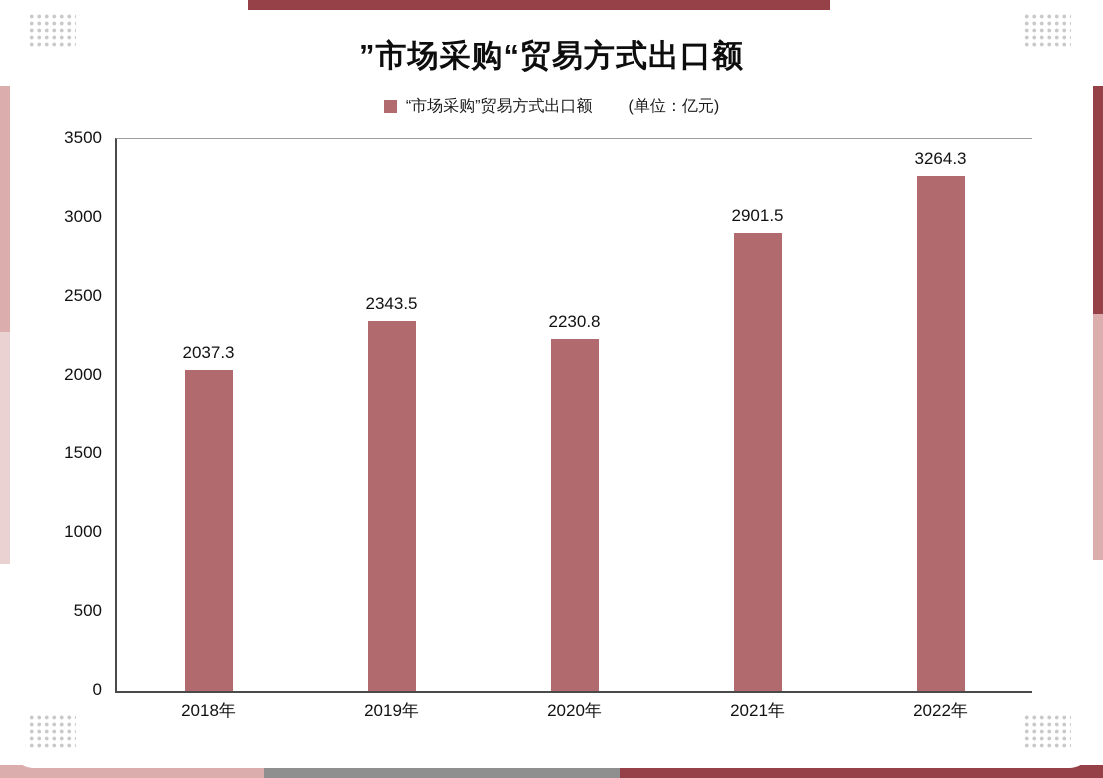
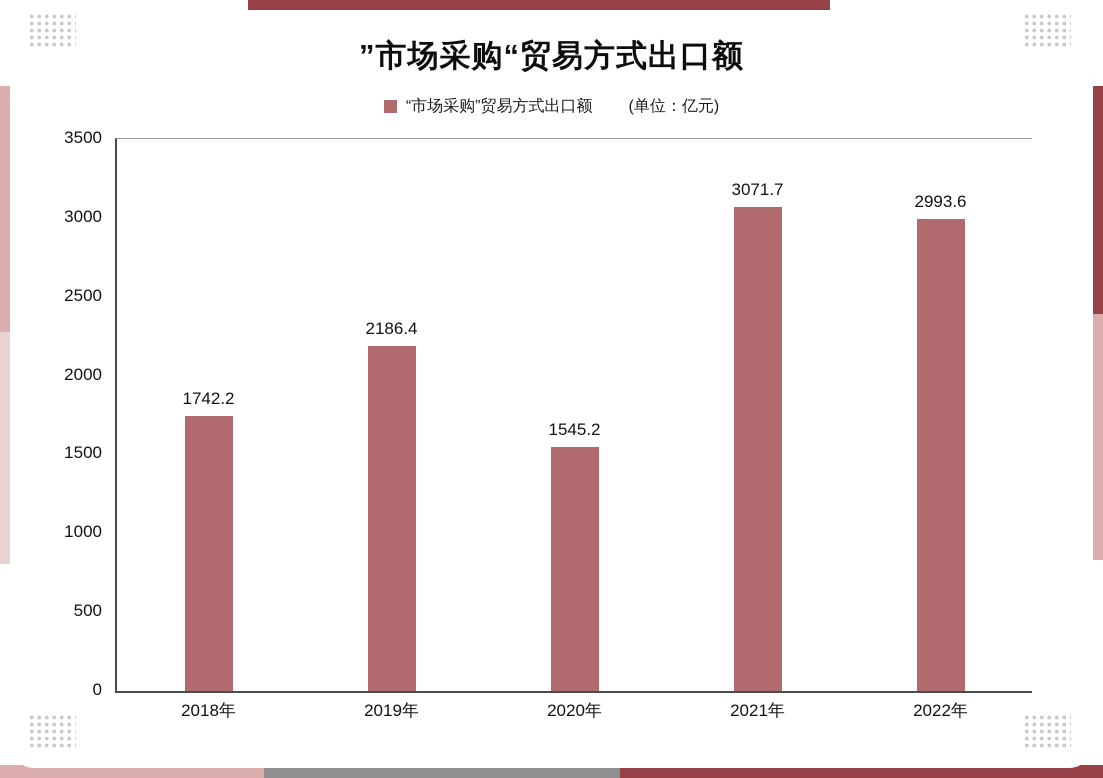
2018年: 2037.3 -> 1742.2
2019年: 2343.5 -> 2186.4
2020年: 2230.8 -> 1545.2
2021年: 2901.5 -> 3071.7
2022年: 3264.3 -> 2993.6
